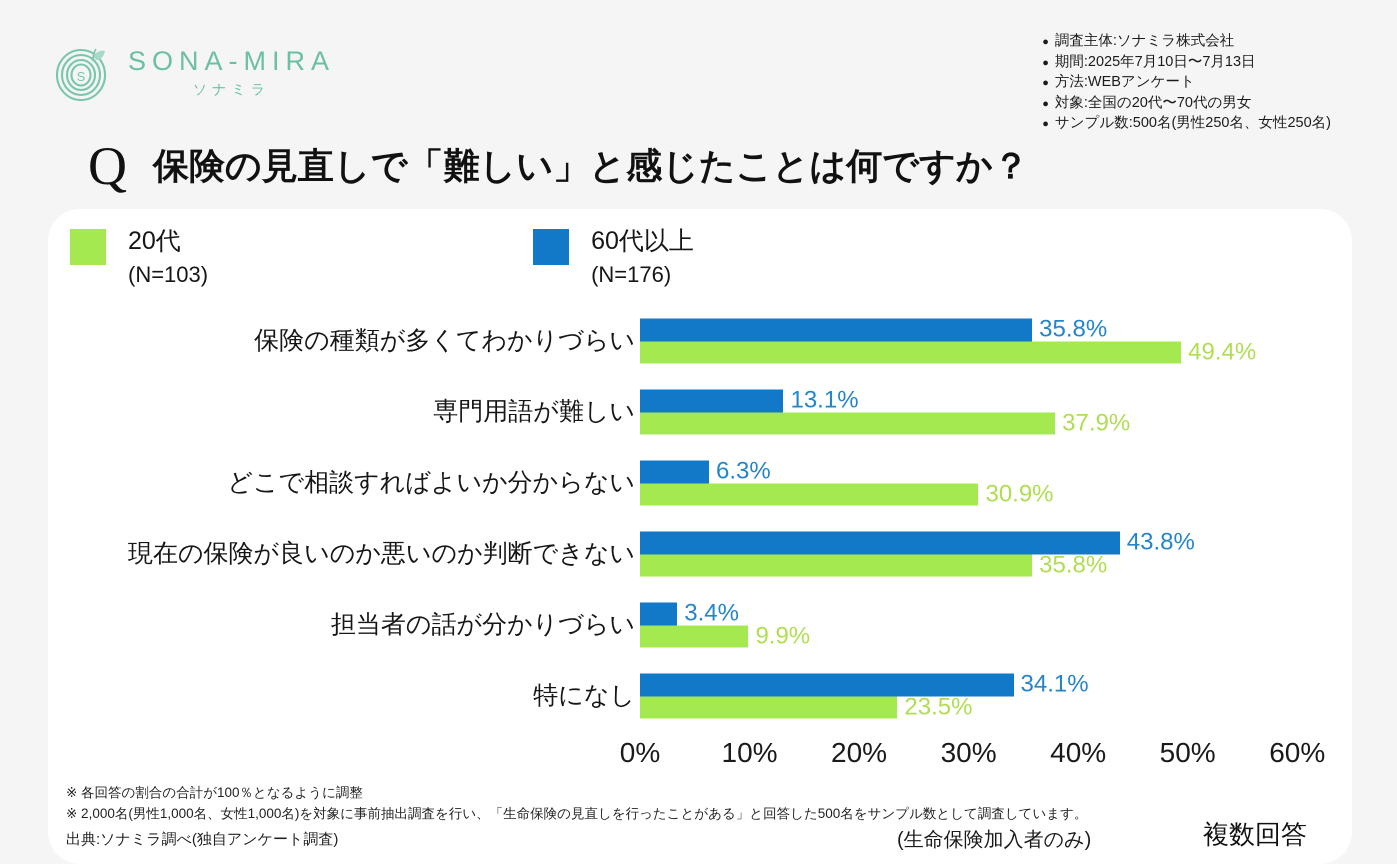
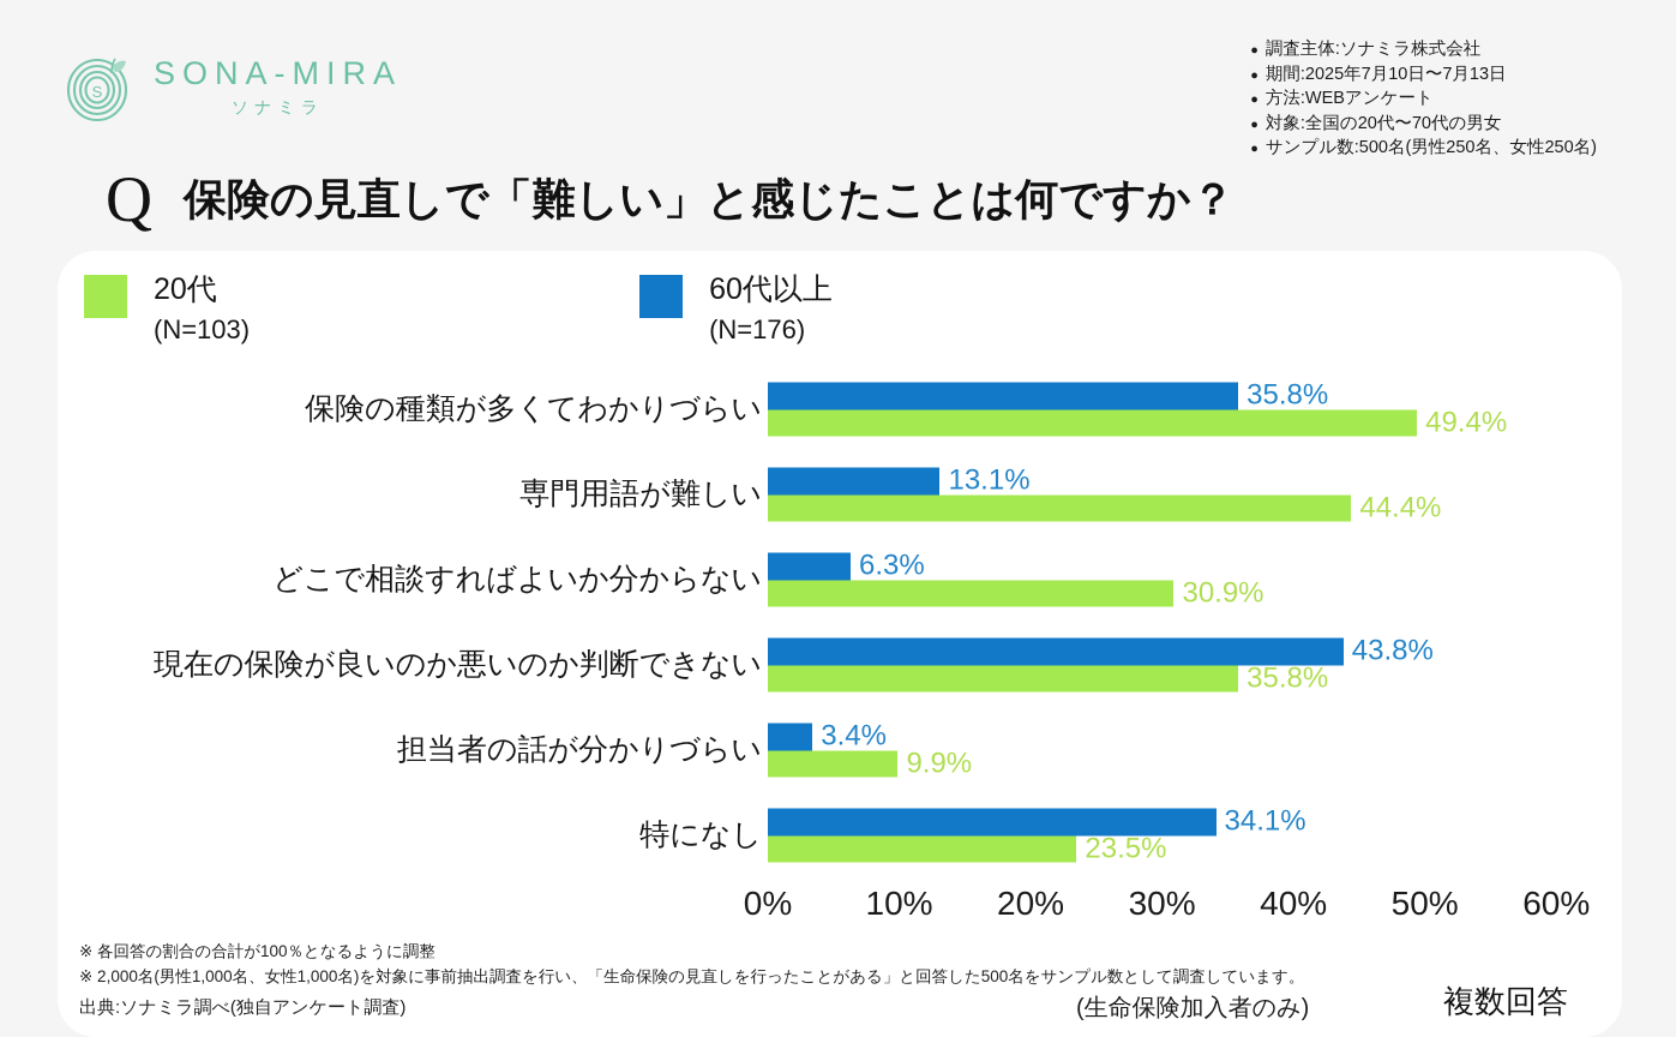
20代/専門用語が難しい: 37.9% -> 44.4%
